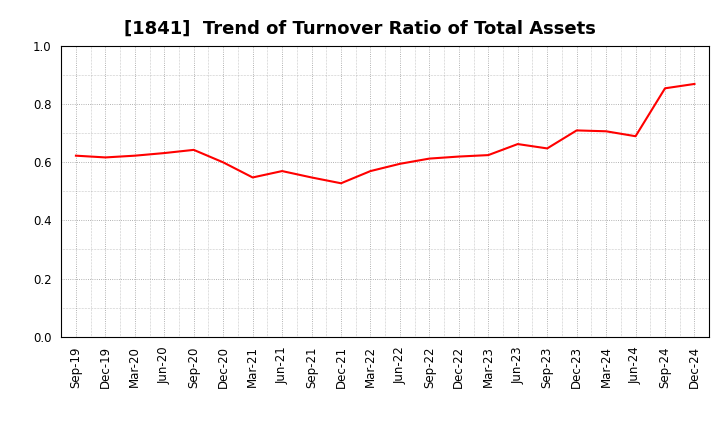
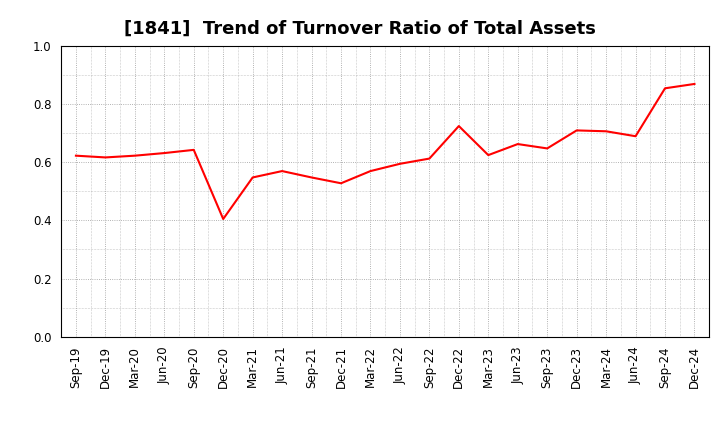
Dec-20: 0.600 -> 0.405
Dec-22: 0.620 -> 0.725
